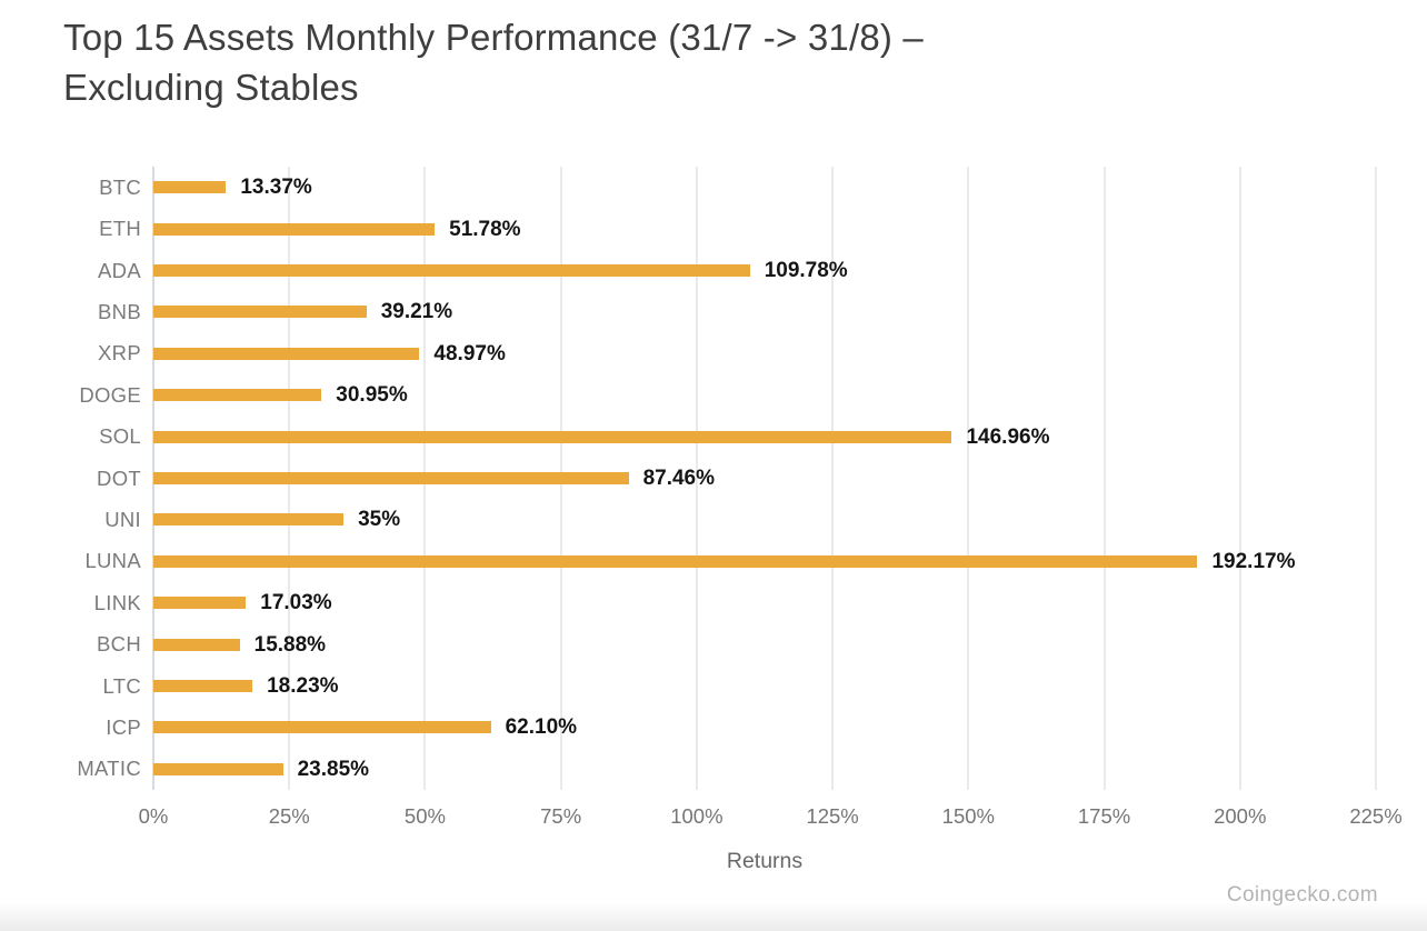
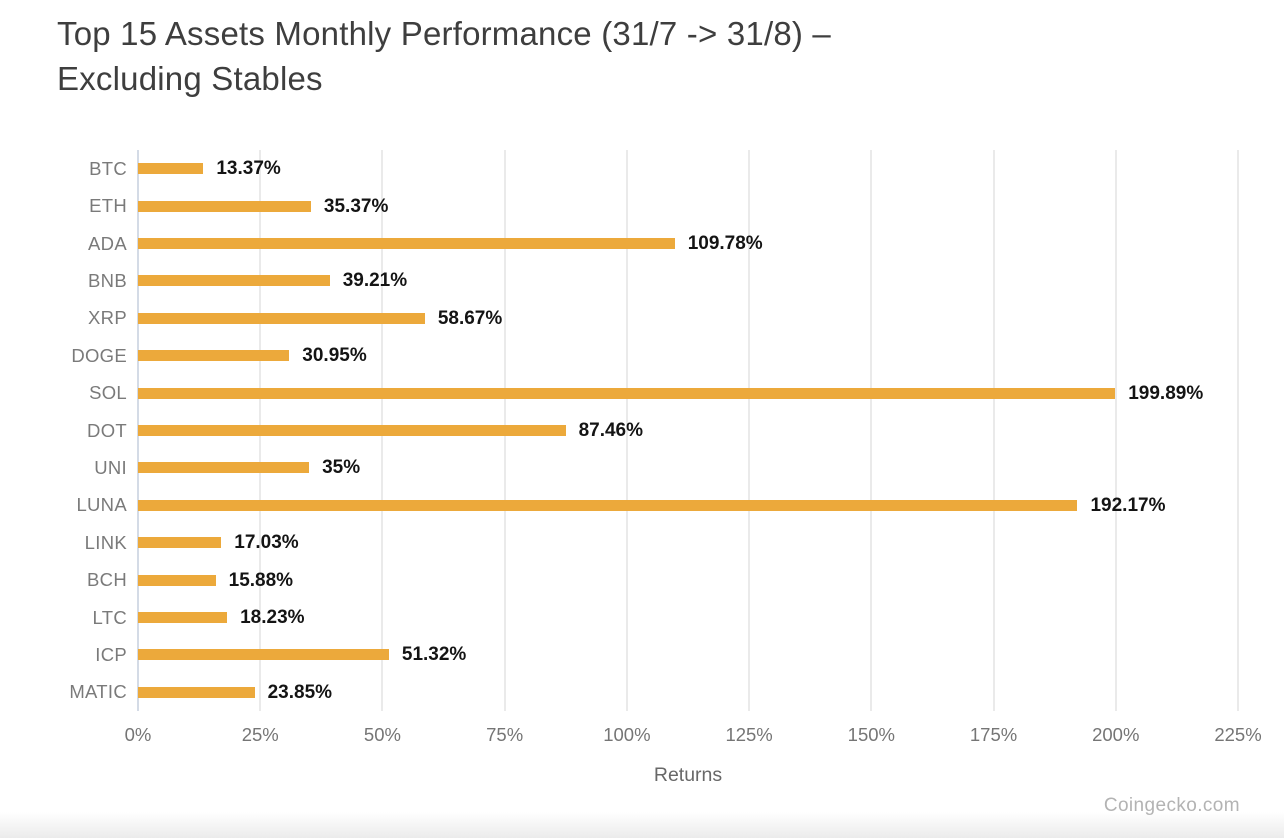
ETH: 51.78% -> 35.37%
XRP: 48.97% -> 58.67%
SOL: 146.96% -> 199.89%
ICP: 62.10% -> 51.32%
